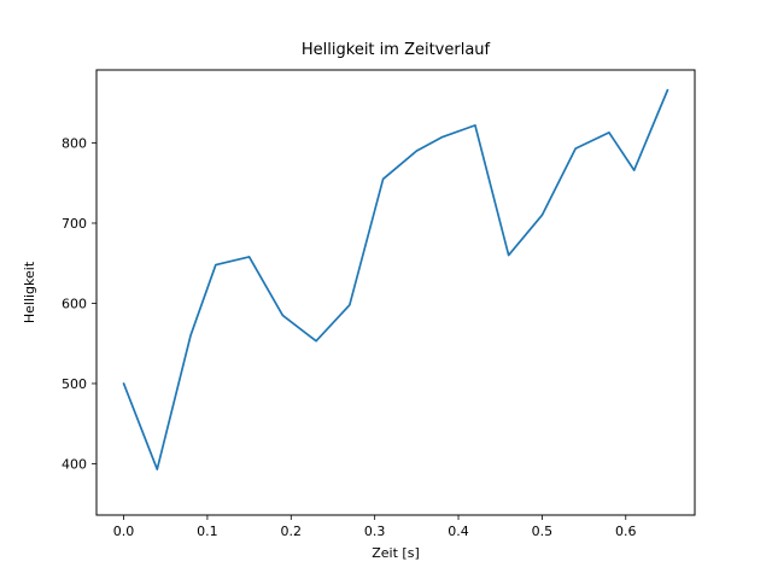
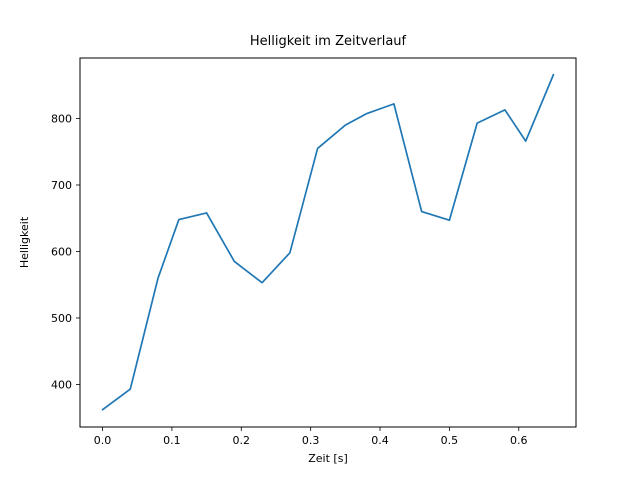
0.0: 500 -> 360
0.5: 710 -> 650
